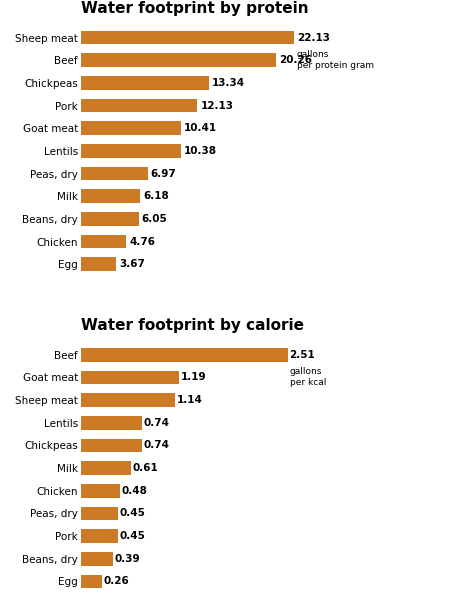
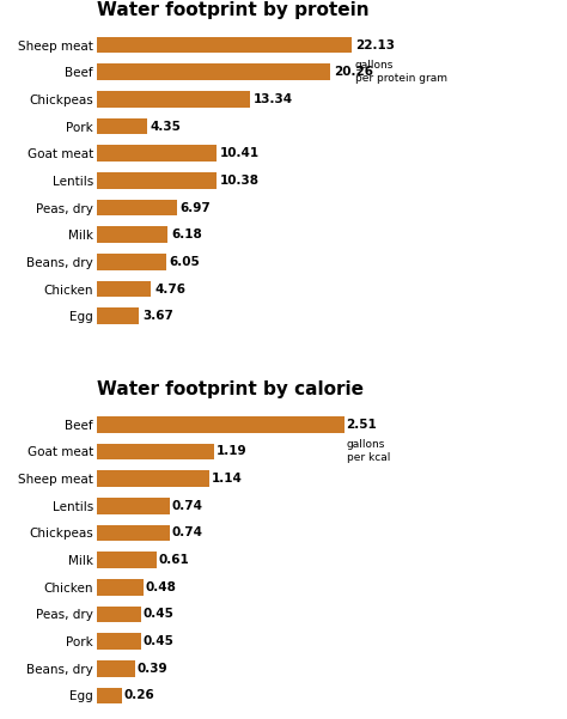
Water footprint by protein/Pork: 12.13 -> 4.35
